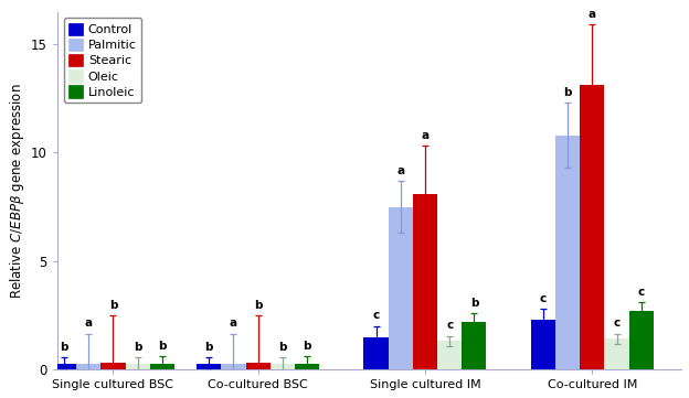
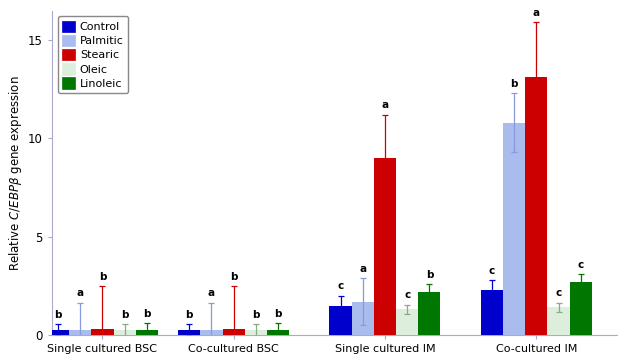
Palmitic/Single cultured IM: 7.5 -> 1.7
Stearic/Single cultured IM: 8.1 -> 9.0
